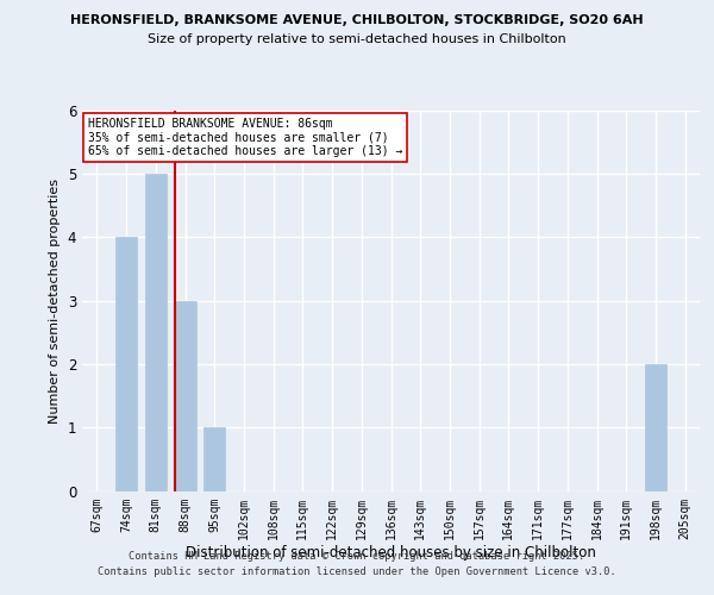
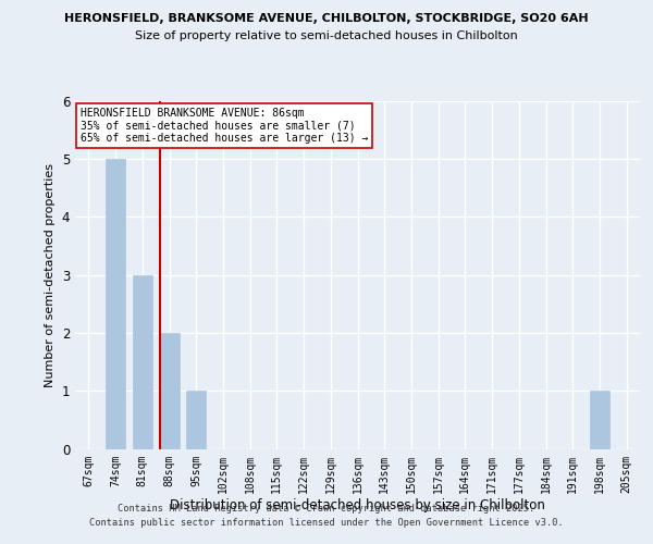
74sqm: 4 -> 5
81sqm: 5 -> 3
88sqm: 3 -> 2
198sqm: 2 -> 1
